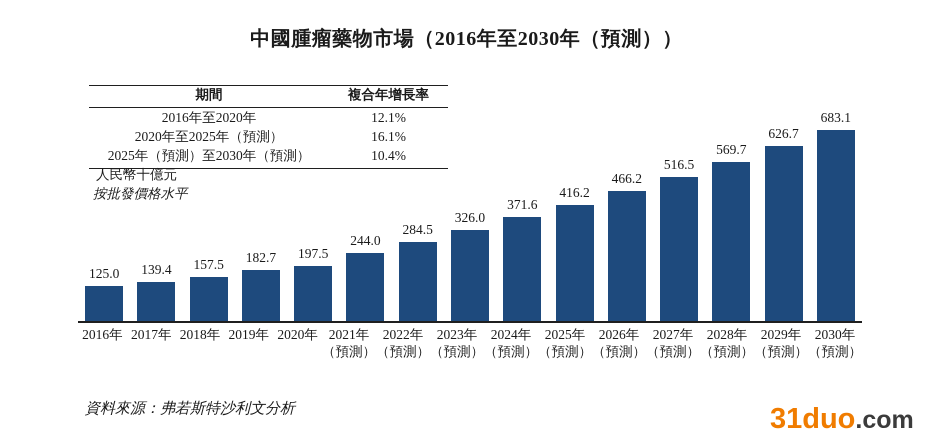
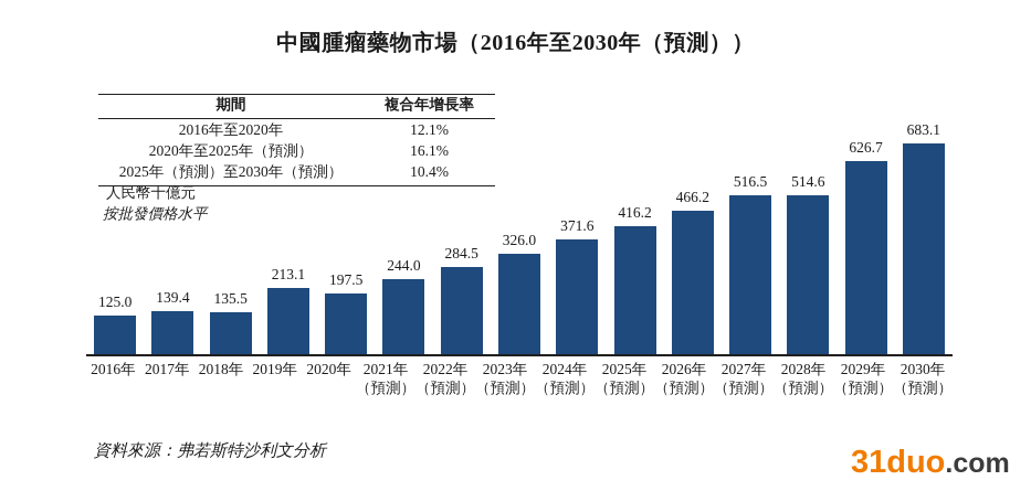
2018年: 157.5 -> 135.5
2019年: 182.7 -> 213.1
2028年: 569.7 -> 514.6
